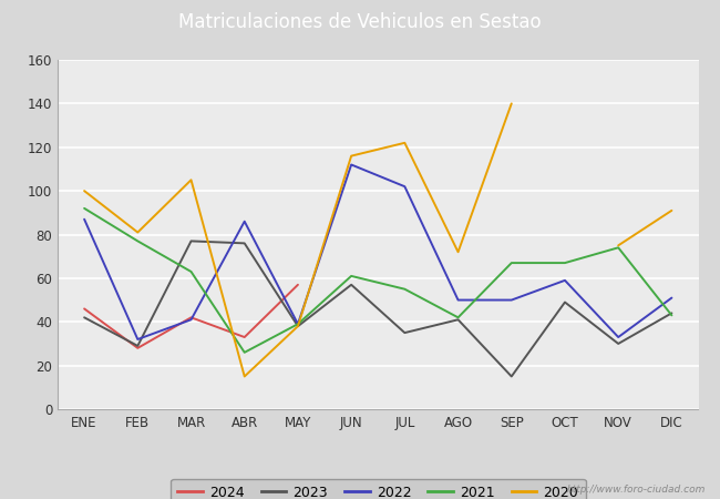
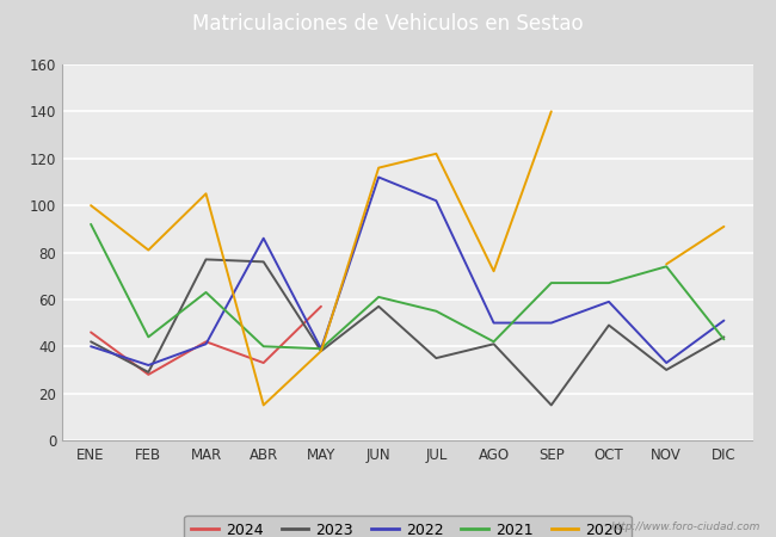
2022/ENE: 87 -> 40
2021/FEB: 77 -> 44
2021/ABR: 26 -> 40
